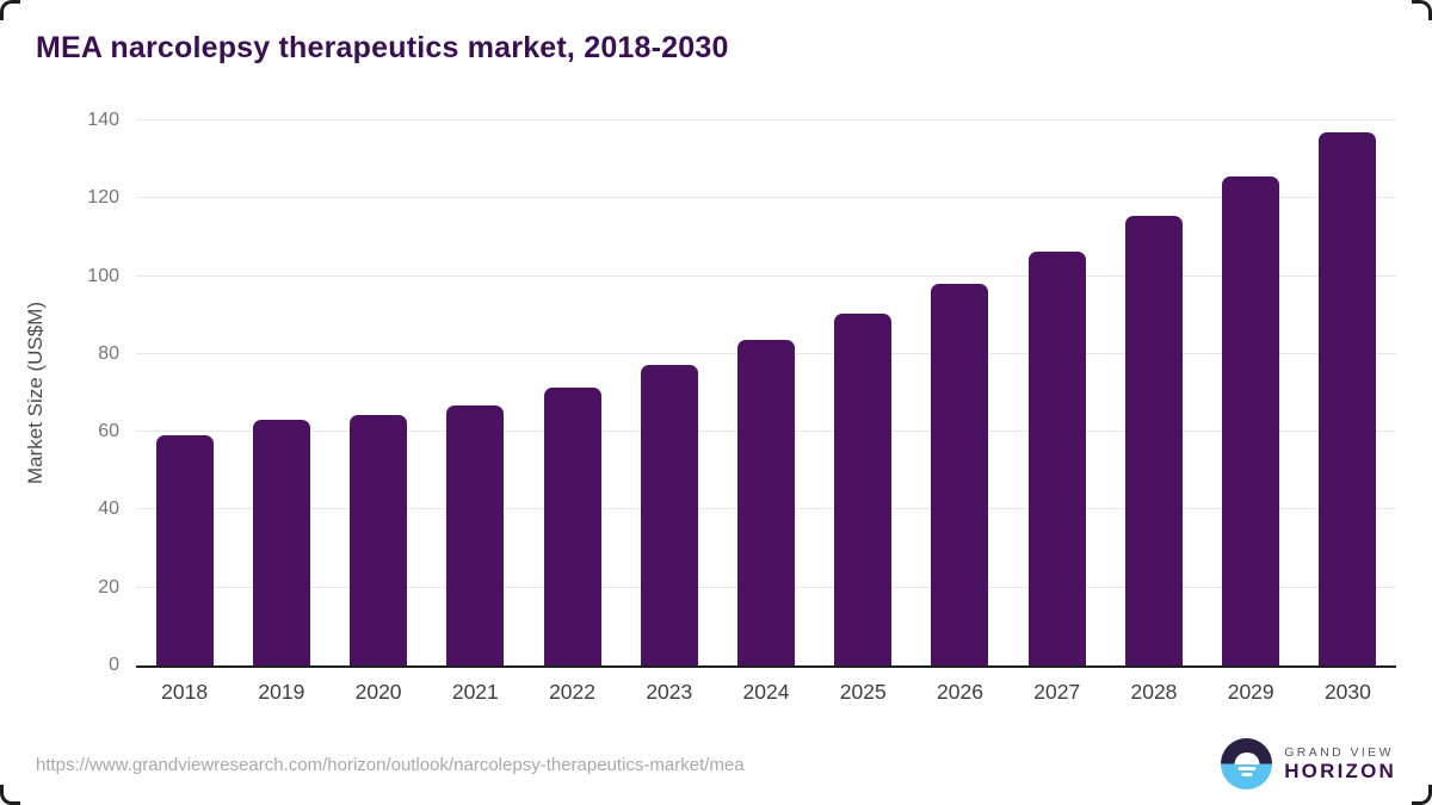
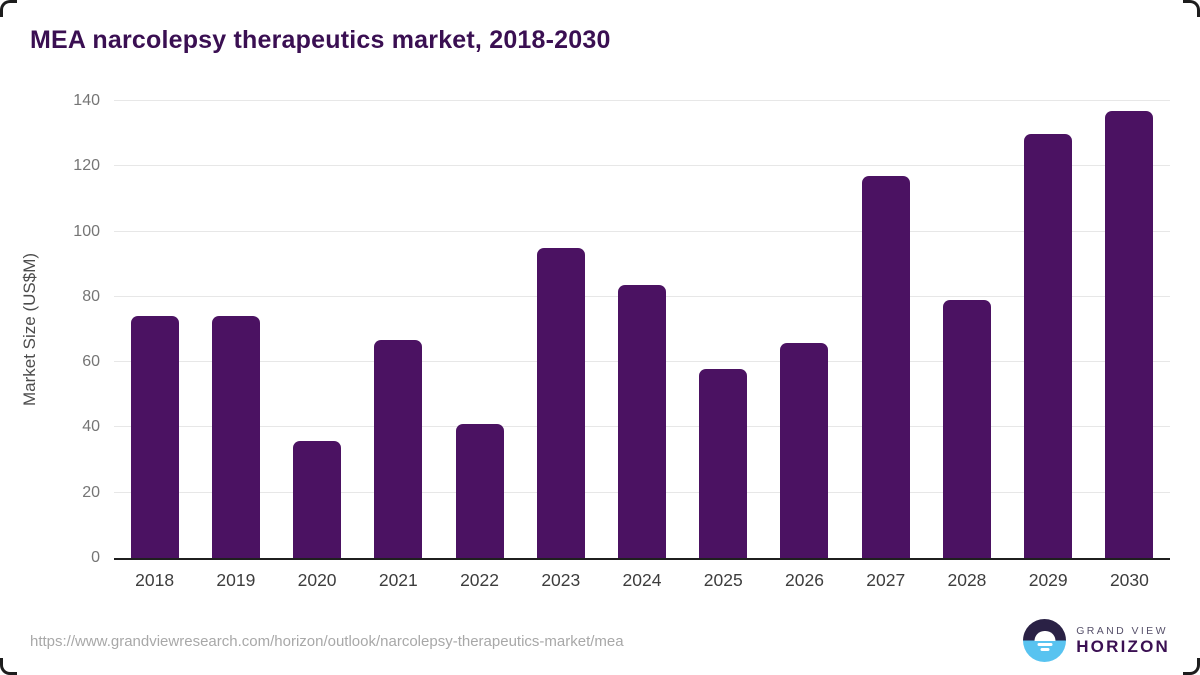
2018: 59 -> 74
2019: 63 -> 74
2020: 64 -> 36
2022: 72 -> 41
2023: 77 -> 95
2025: 90 -> 58
2026: 98 -> 66
2027: 106 -> 117
2028: 115 -> 79
2029: 126 -> 130
